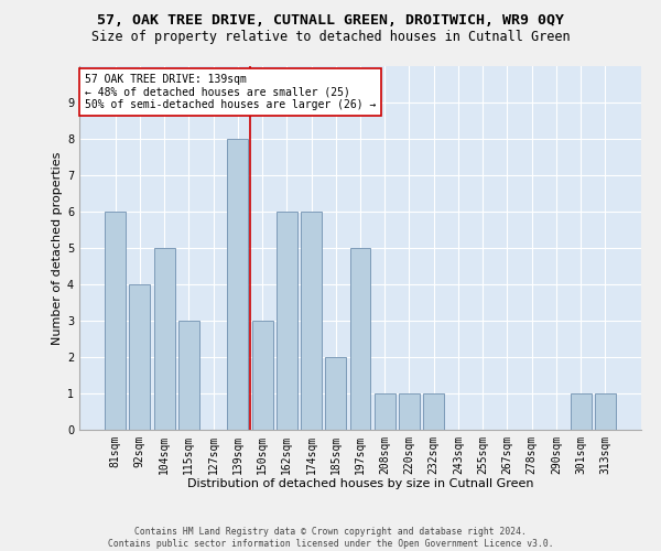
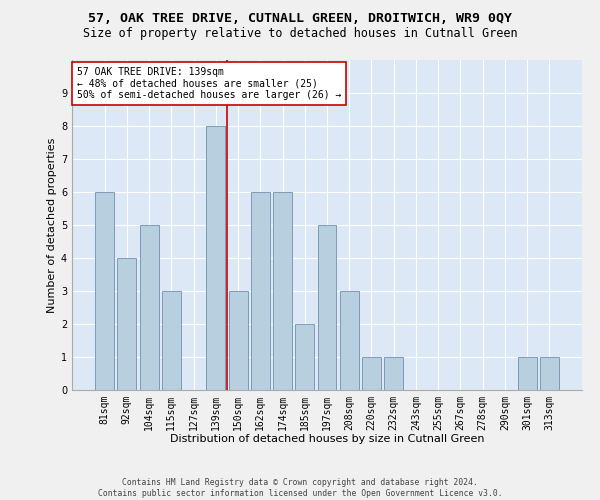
208sqm: 1 -> 3
